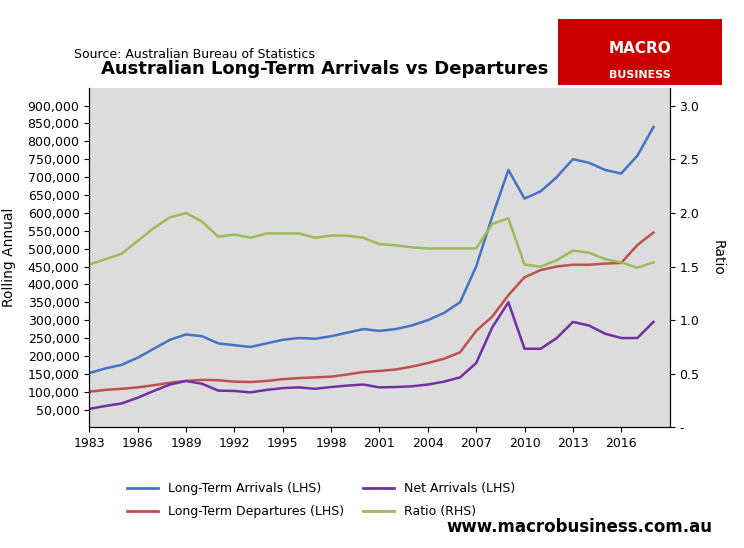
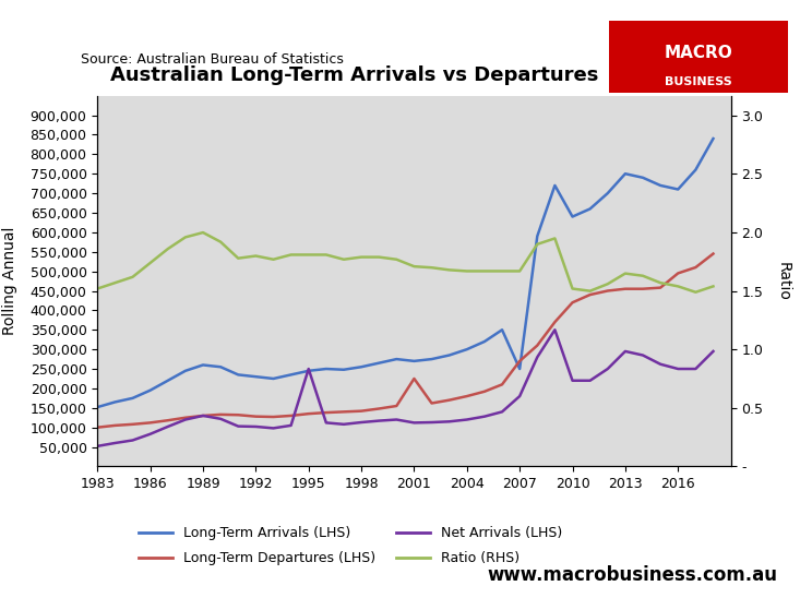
Net Arrivals (LHS)/1995: 110,000 -> 250,000
Long-Term Departures (LHS)/2001: 158,000 -> 225,000
Long-Term Arrivals (LHS)/2007: 450,000 -> 250,000
Long-Term Departures (LHS)/2016: 460,000 -> 495,000
